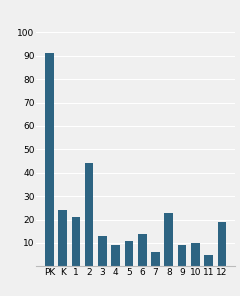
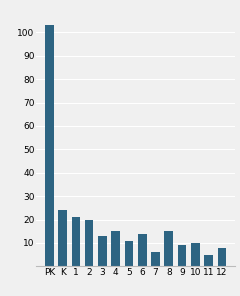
PK: 91 -> 103
2: 44 -> 20
4: 9 -> 15
8: 23 -> 15
12: 19 -> 8
